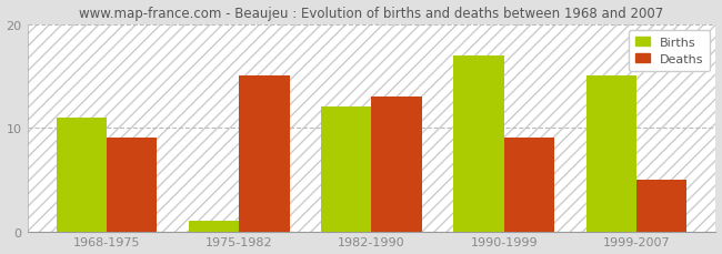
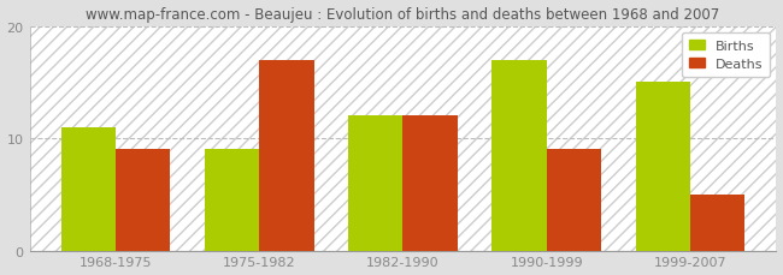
Births/1975-1982: 1 -> 9
Deaths/1975-1982: 15 -> 17
Deaths/1982-1990: 13 -> 12
